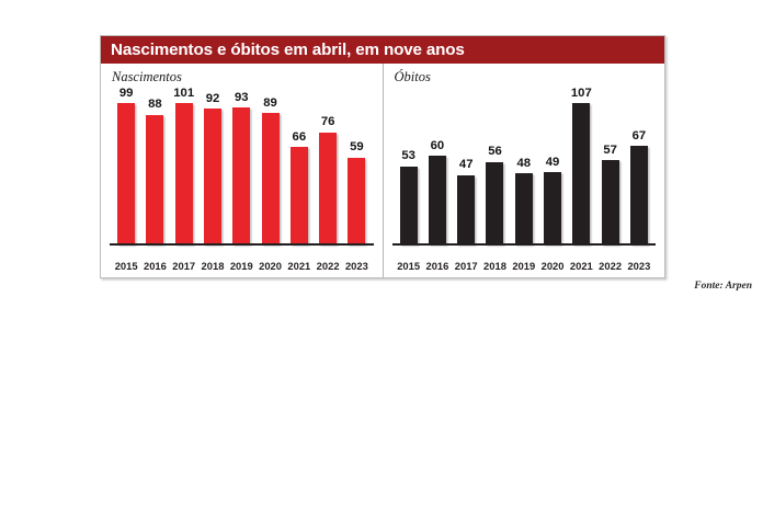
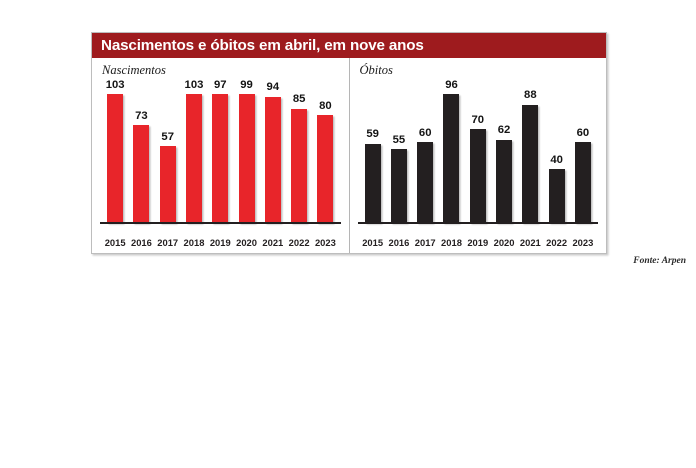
Nascimentos/2015: 99 -> 103
Nascimentos/2016: 88 -> 73
Nascimentos/2017: 101 -> 57
Nascimentos/2018: 92 -> 103
Nascimentos/2019: 93 -> 97
Nascimentos/2020: 89 -> 99
Nascimentos/2021: 66 -> 94
Nascimentos/2022: 76 -> 85
Nascimentos/2023: 59 -> 80
Óbitos/2015: 53 -> 59
Óbitos/2016: 60 -> 55
Óbitos/2017: 47 -> 60
Óbitos/2018: 56 -> 96
Óbitos/2019: 48 -> 70
Óbitos/2020: 49 -> 62
Óbitos/2021: 107 -> 88
Óbitos/2022: 57 -> 40
Óbitos/2023: 67 -> 60
